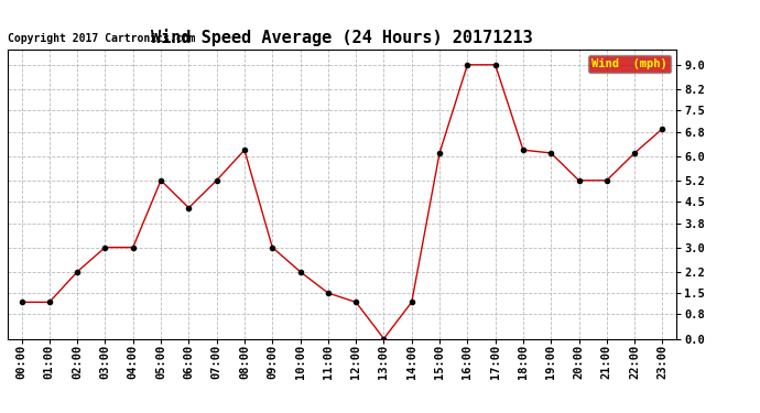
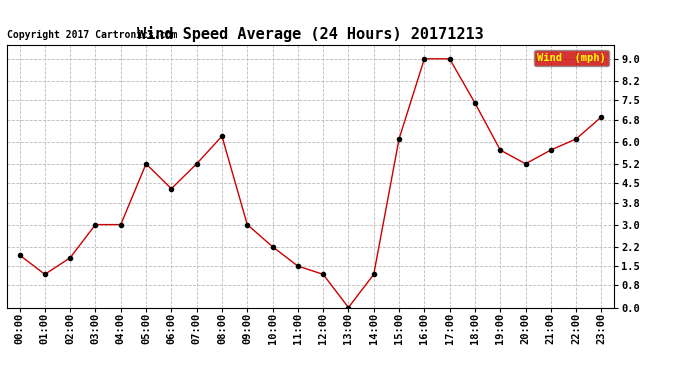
00:00: 1.2 -> 1.9
02:00: 2.2 -> 1.8
18:00: 6.2 -> 7.4
19:00: 6.1 -> 5.7
21:00: 5.2 -> 5.7
